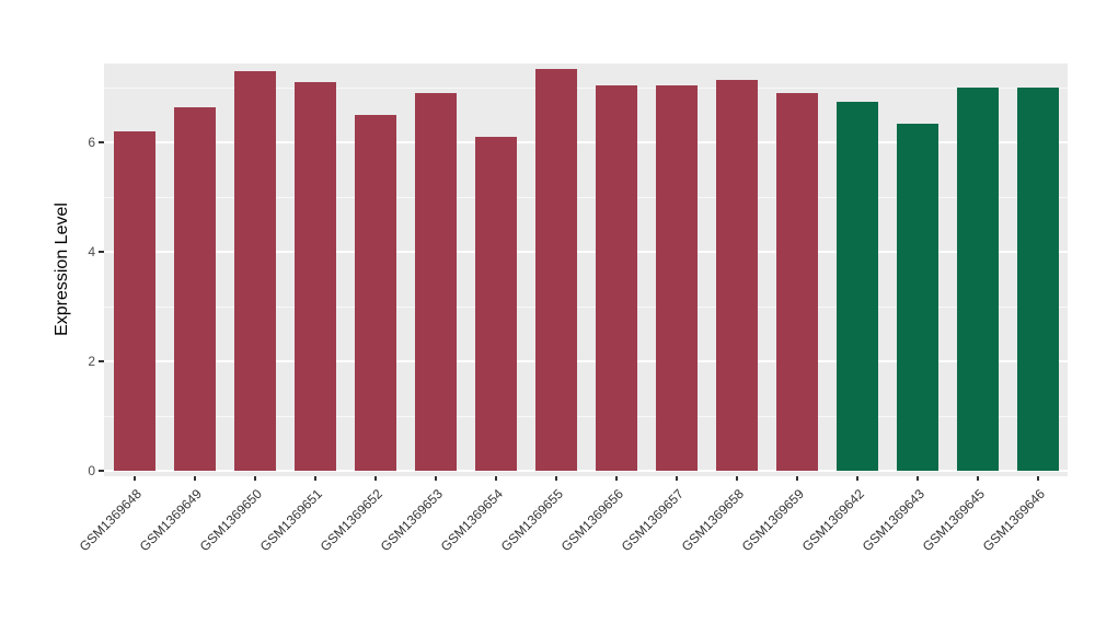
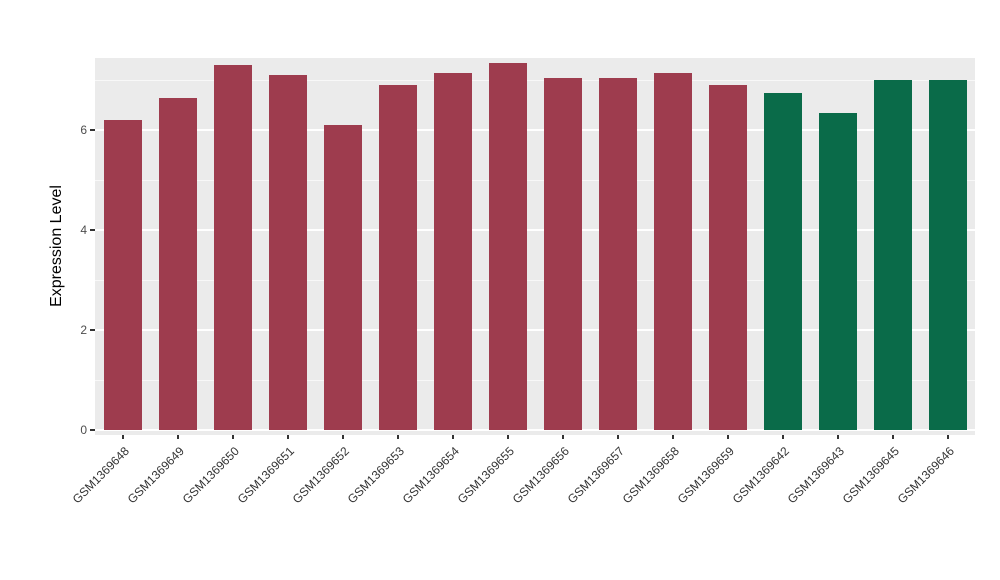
GSM1369652: 6.5 -> 6.1
GSM1369654: 6.1 -> 7.2
